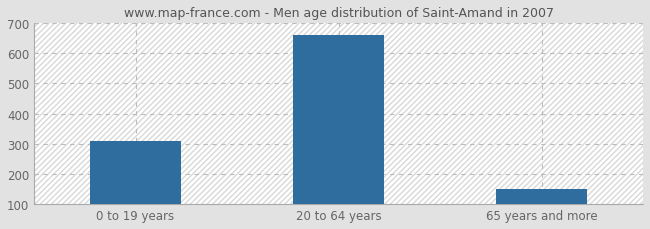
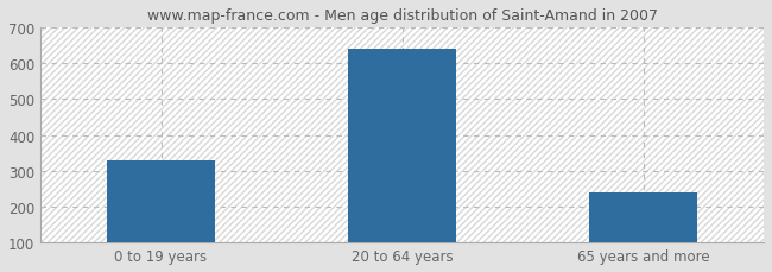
0 to 19 years: 310 -> 330
20 to 64 years: 660 -> 640
65 years and more: 150 -> 240
